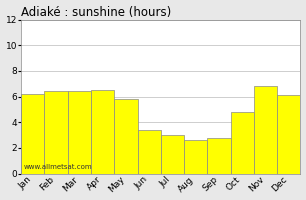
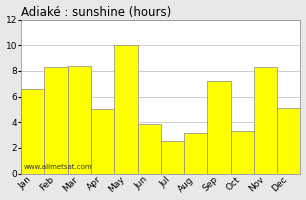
Jan: 6.2 -> 6.6
Feb: 6.4 -> 8.3
Mar: 6.4 -> 8.4
Apr: 6.5 -> 5.0
May: 5.8 -> 10.0
Jun: 3.4 -> 3.9
Jul: 3.0 -> 2.5
Aug: 2.6 -> 3.2
Sep: 2.8 -> 7.2
Oct: 4.8 -> 3.3
Nov: 6.8 -> 8.3
Dec: 6.1 -> 5.1
